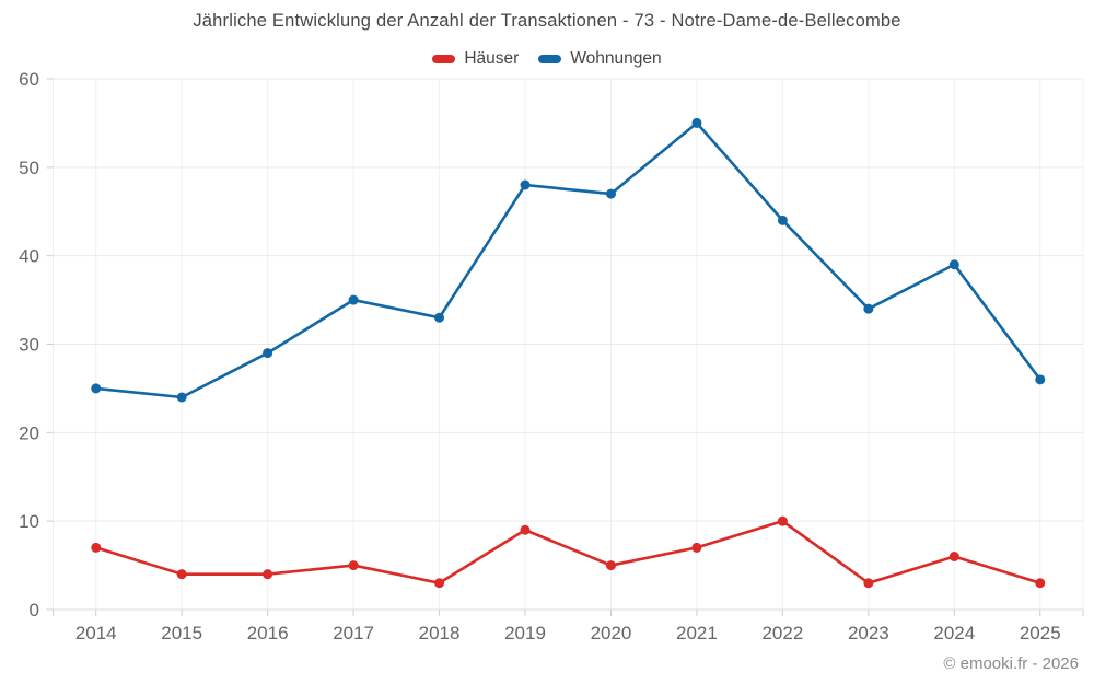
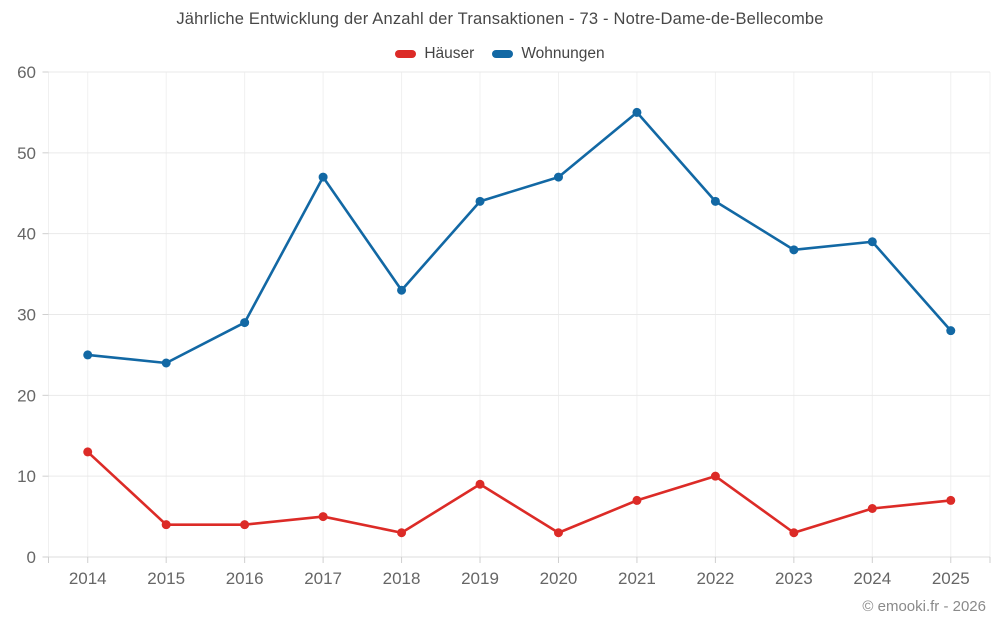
Häuser/2014: 7 -> 13
Wohnungen/2017: 35 -> 47
Wohnungen/2019: 48 -> 44
Häuser/2020: 5 -> 3
Wohnungen/2023: 34 -> 38
Häuser/2025: 3 -> 7
Wohnungen/2025: 26 -> 28
